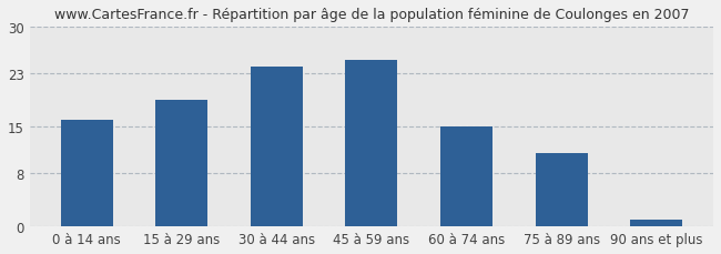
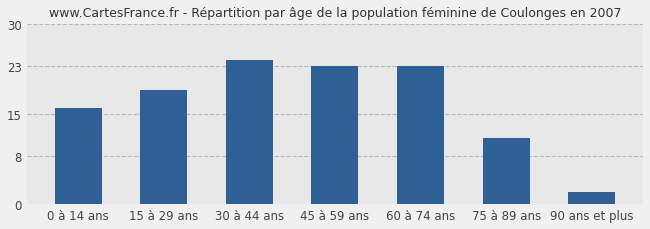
45 à 59 ans: 25 -> 23
60 à 74 ans: 15 -> 23
90 ans et plus: 1 -> 2
